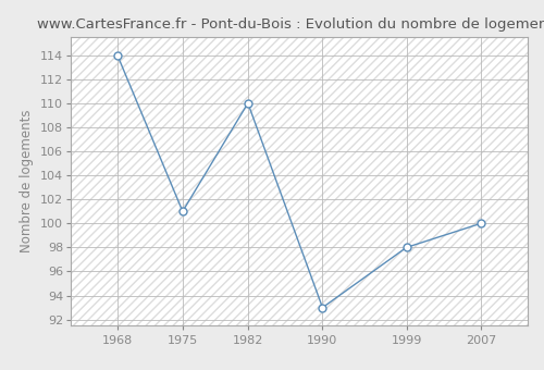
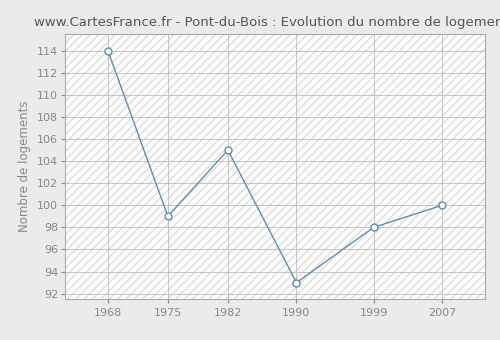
1975: 101 -> 99
1982: 110 -> 105
